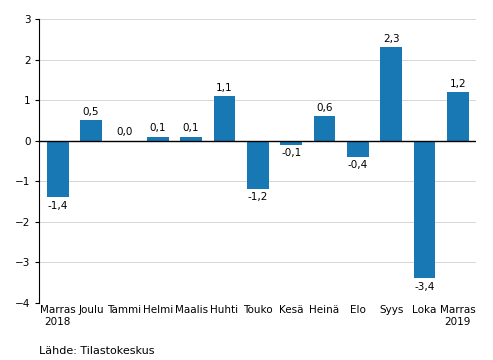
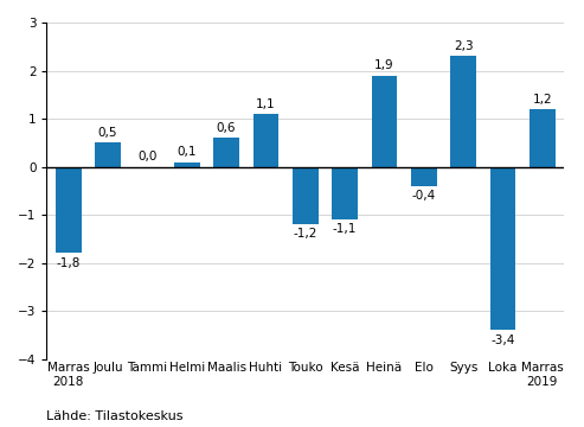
Marras 2018: -1,4 -> -1,8
Maalis: 0,1 -> 0,6
Kesä: -0,1 -> -1,1
Heinä: 0,6 -> 1,9
